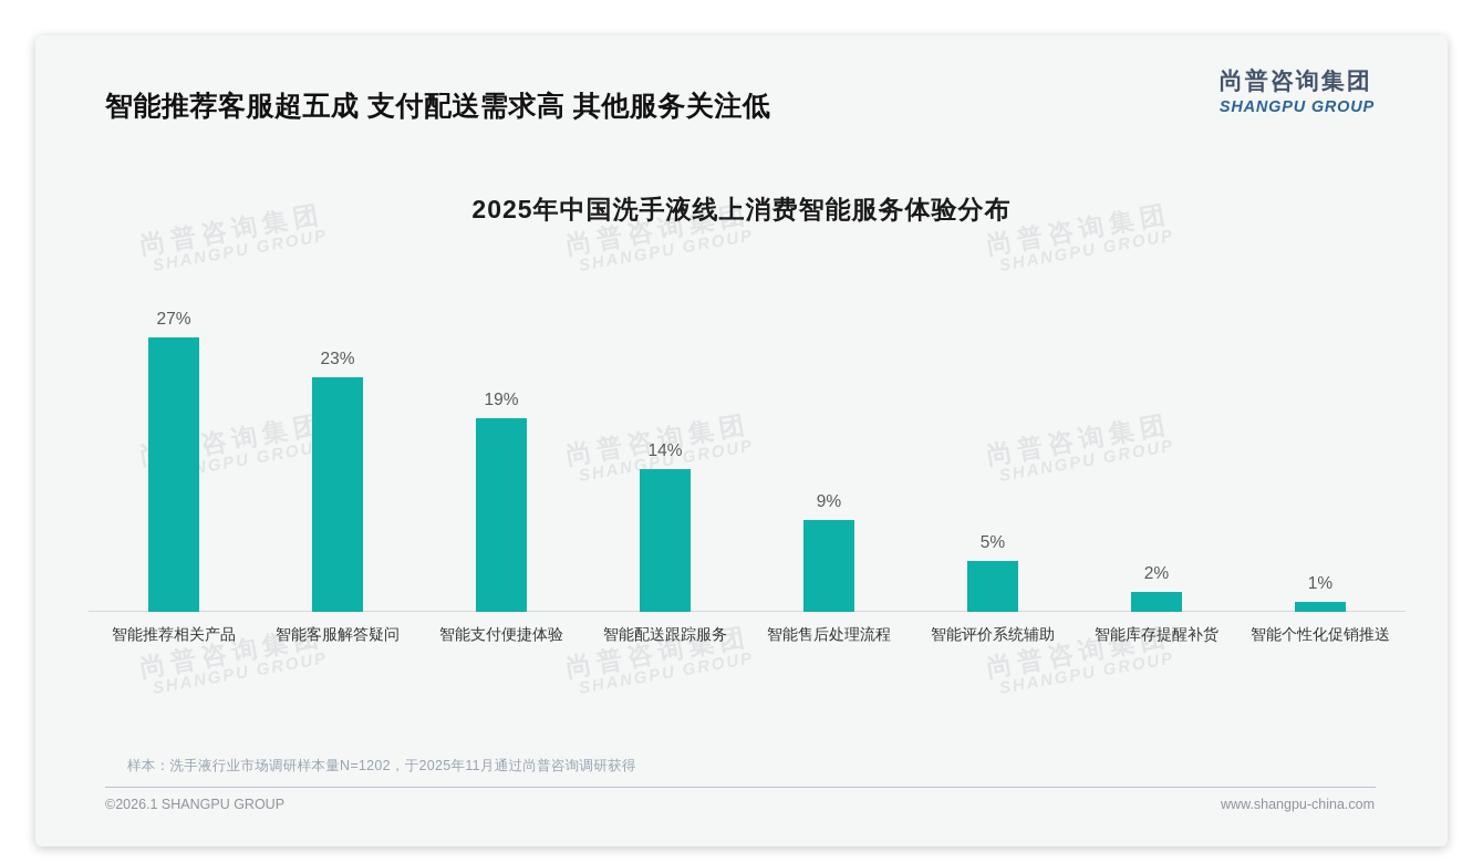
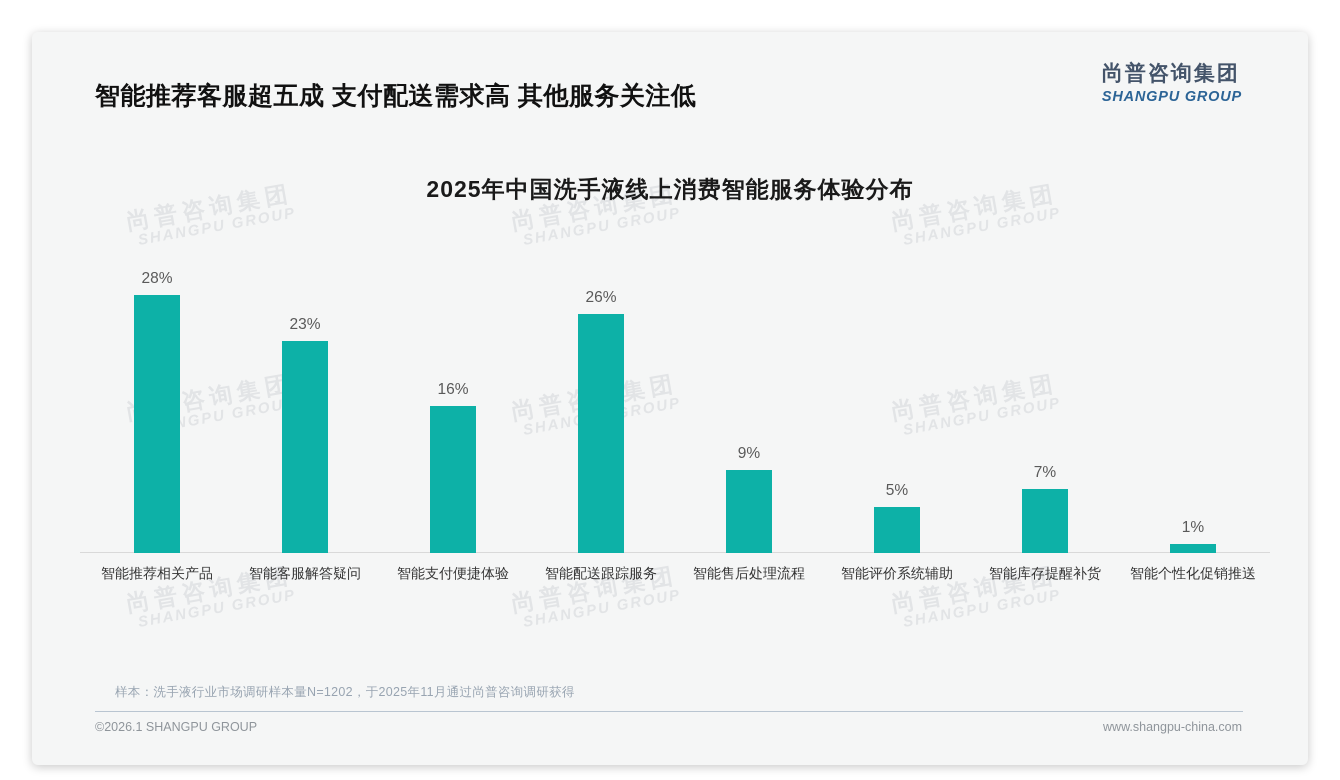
智能推荐相关产品: 27% -> 28%
智能支付便捷体验: 19% -> 16%
智能配送跟踪服务: 14% -> 26%
智能库存提醒补货: 2% -> 7%
